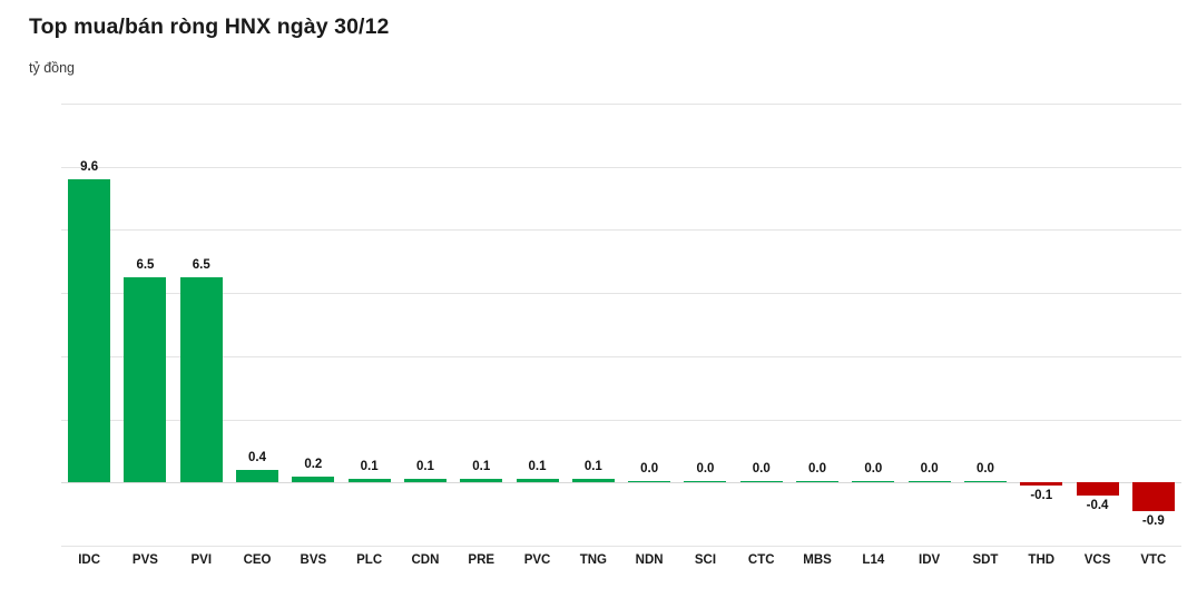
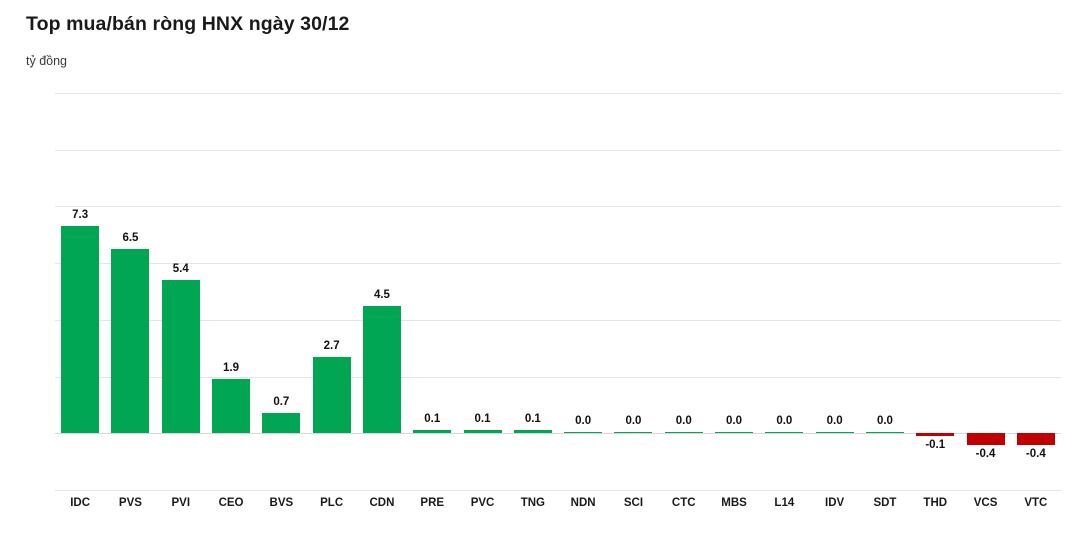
IDC: 9.6 -> 7.3
PVI: 6.5 -> 5.4
CEO: 0.4 -> 1.9
BVS: 0.2 -> 0.7
PLC: 0.1 -> 2.7
CDN: 0.1 -> 4.5
VTC: -0.9 -> -0.4
